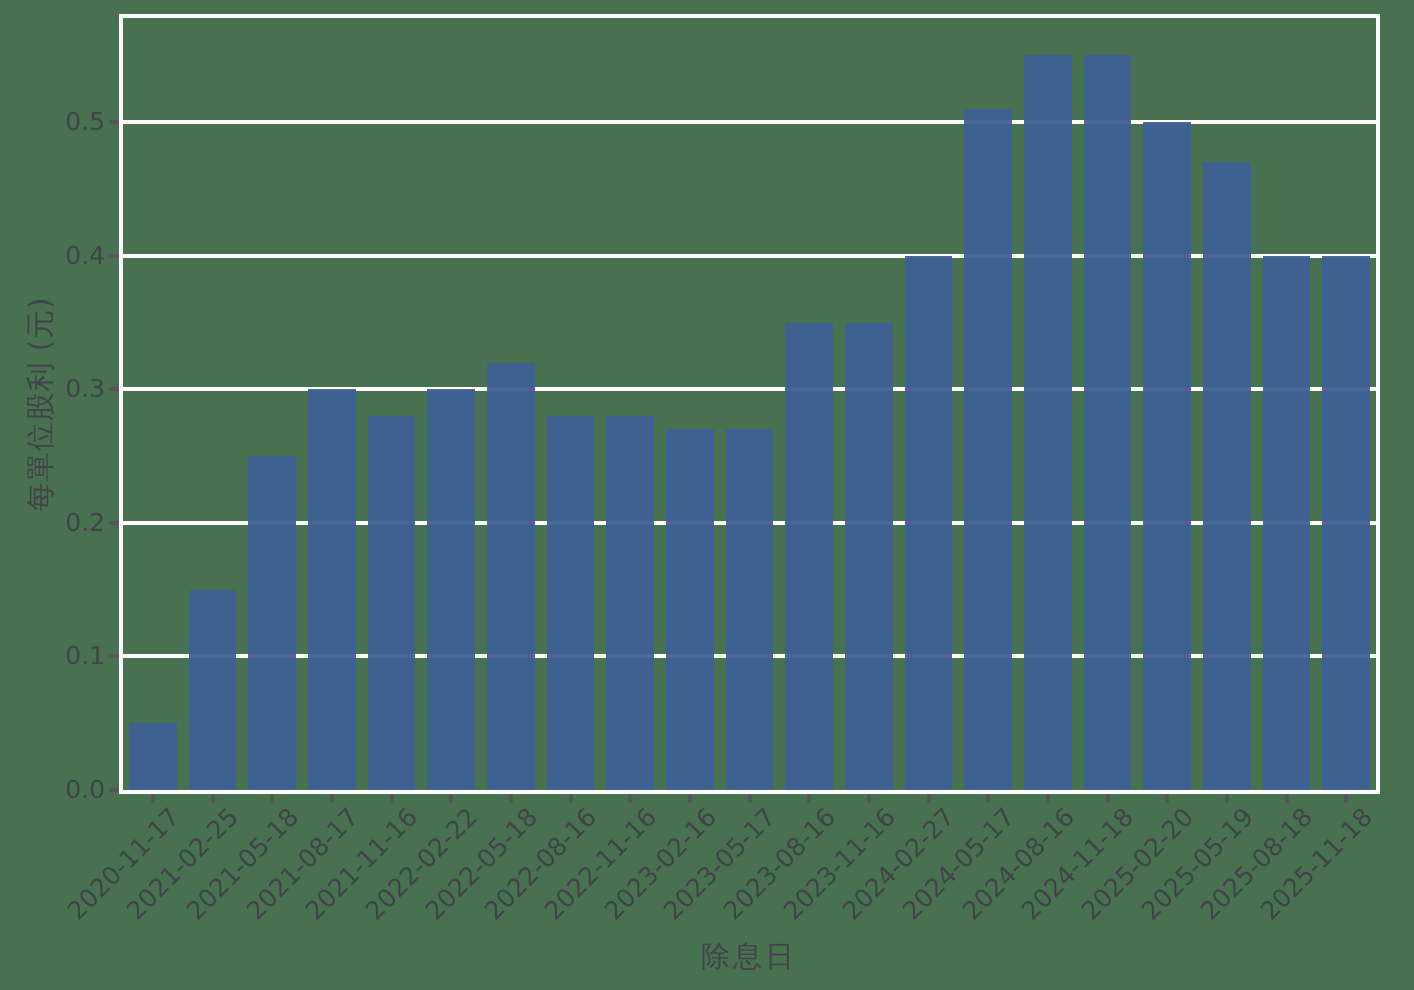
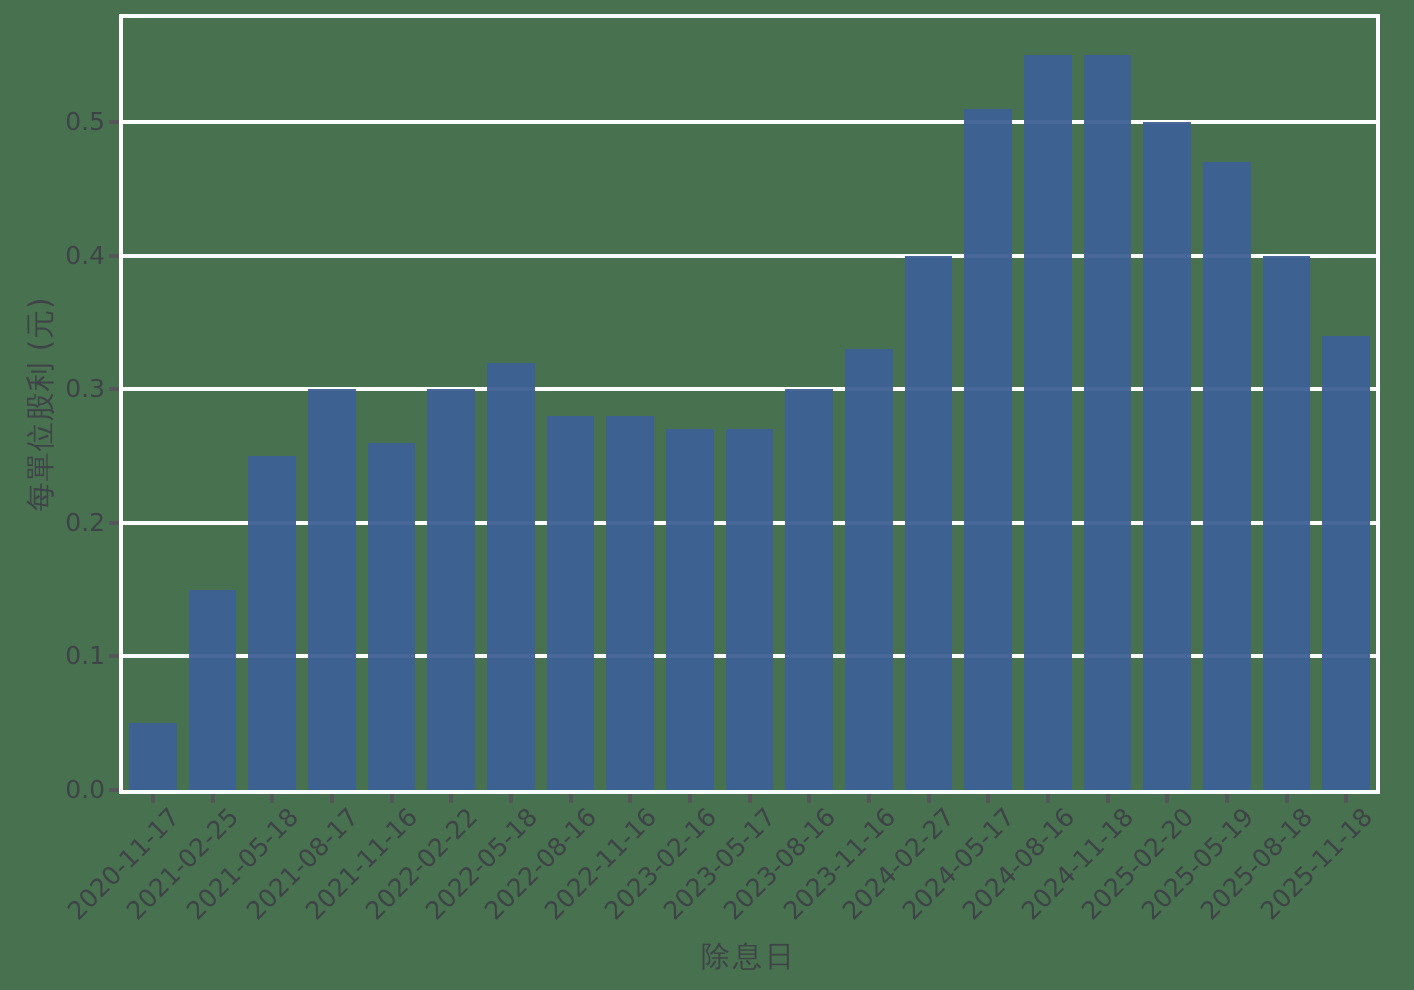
2021-11-16: 0.28 -> 0.26
2023-08-16: 0.35 -> 0.30
2023-11-16: 0.35 -> 0.33
2025-11-18: 0.40 -> 0.34
